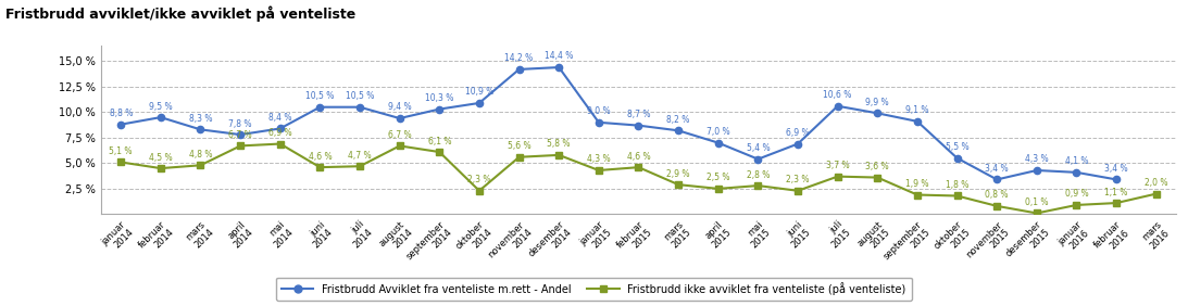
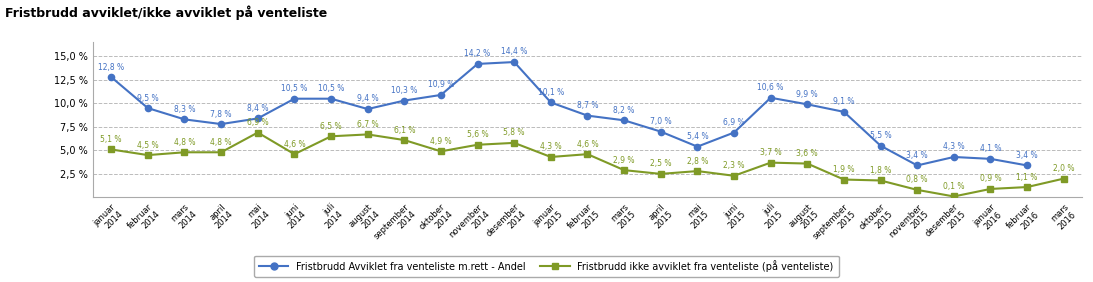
Fristbrudd Avviklet fra venteliste m.rett - Andel/januar 2014: 8,8 -> 12,8
Fristbrudd ikke avviklet fra venteliste (på venteliste)/april 2014: 6,7 -> 4,8
Fristbrudd ikke avviklet fra venteliste (på venteliste)/juli 2014: 4,7 -> 6,5
Fristbrudd ikke avviklet fra venteliste (på venteliste)/oktober 2014: 2,3 -> 4,9
Fristbrudd Avviklet fra venteliste m.rett - Andel/januar 2015: 9,0 -> 10,1
